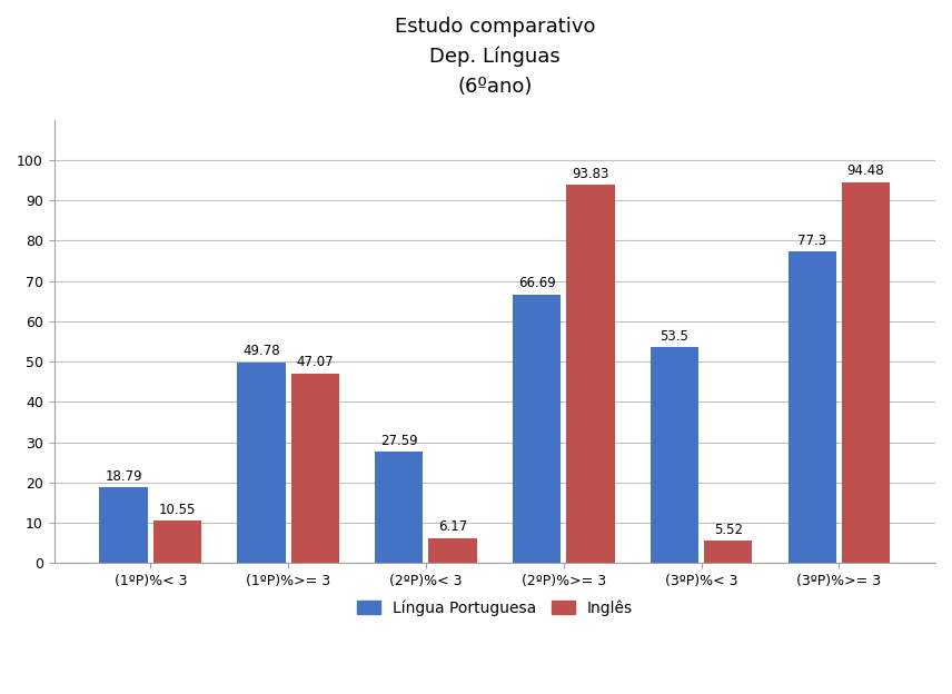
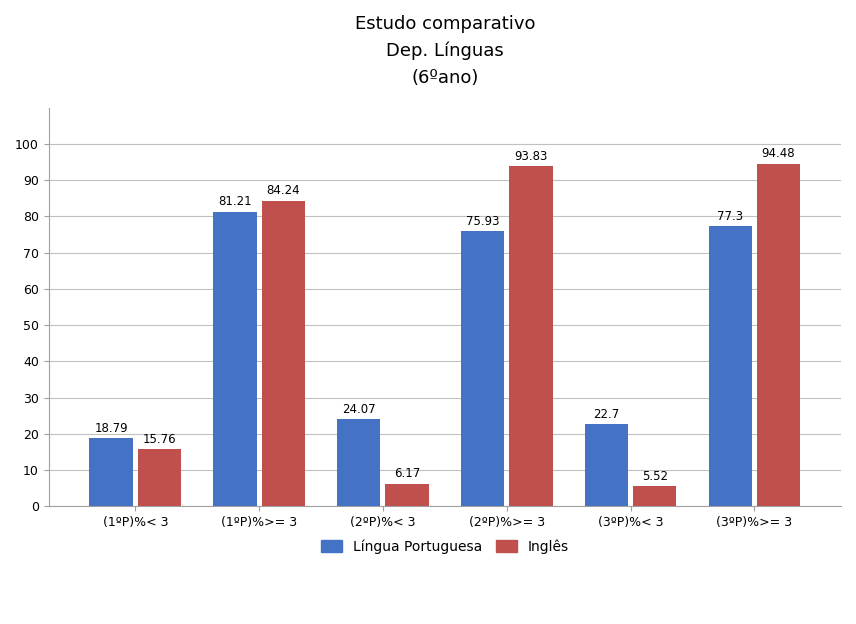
Inglês/(1ºP)%< 3: 10.55 -> 15.76
Língua Portuguesa/(1ºP)%>= 3: 49.78 -> 81.21
Inglês/(1ºP)%>= 3: 47.07 -> 84.24
Língua Portuguesa/(2ºP)%< 3: 27.59 -> 24.07
Língua Portuguesa/(2ºP)%>= 3: 66.69 -> 75.93
Língua Portuguesa/(3ºP)%< 3: 53.5 -> 22.7
